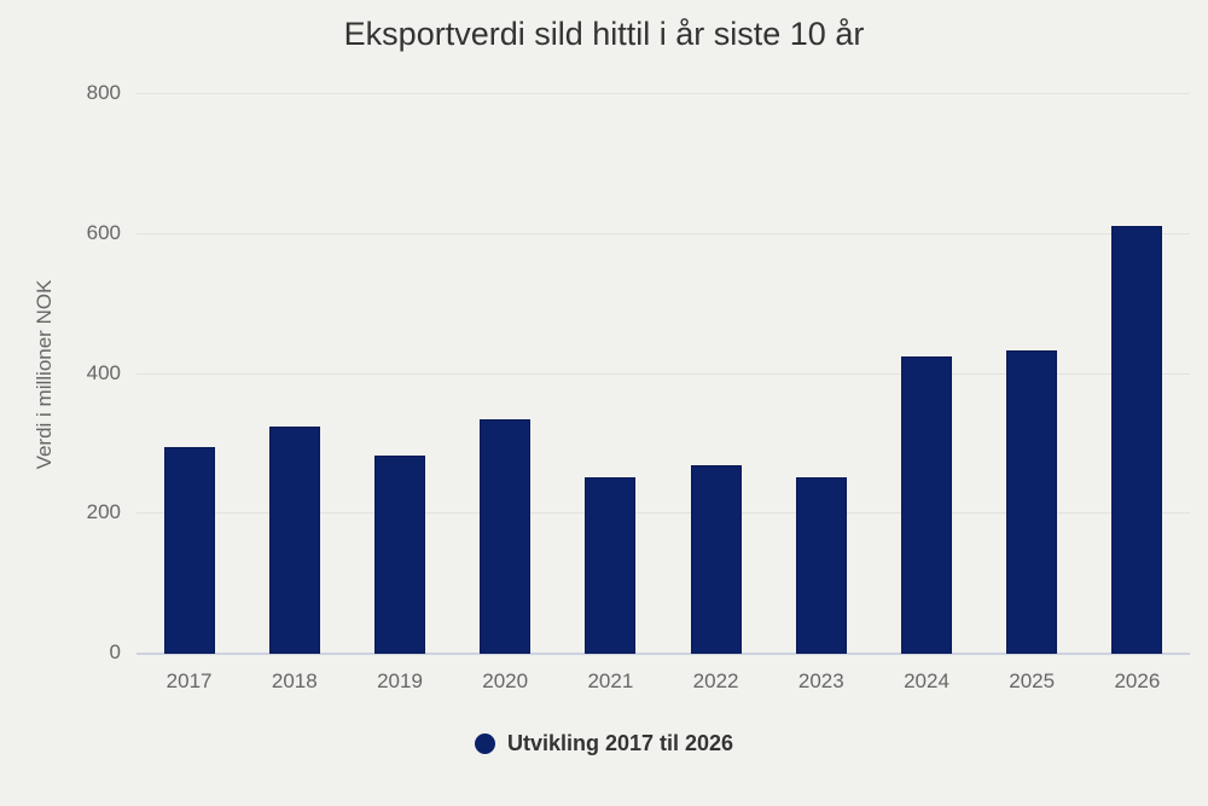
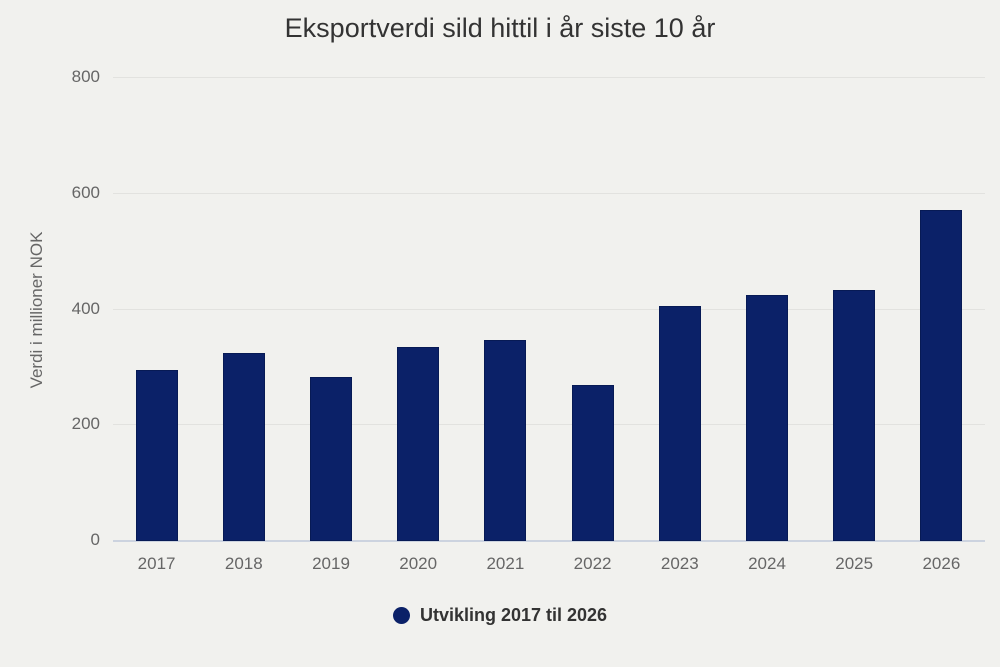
2021: 250 -> 350
2023: 250 -> 400
2026: 610 -> 570
